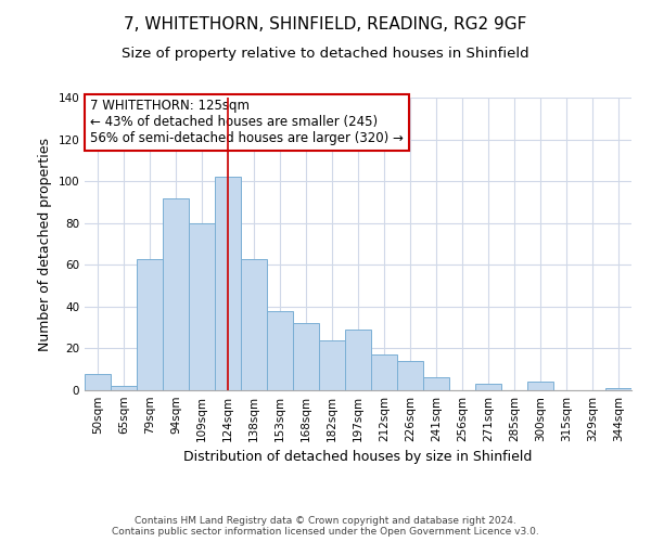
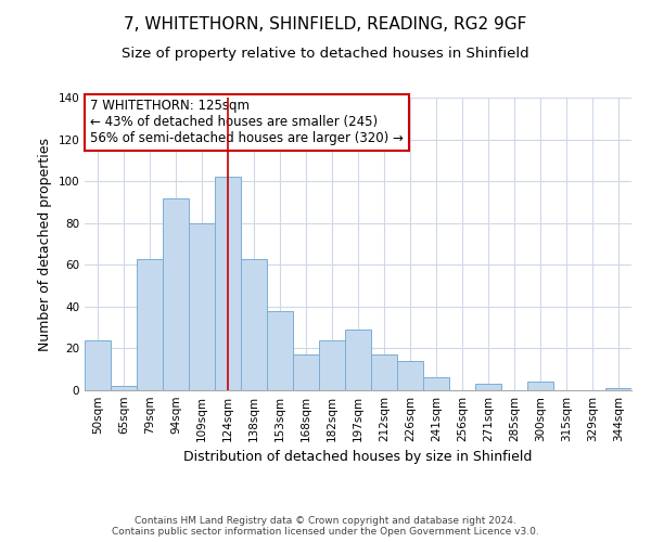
50sqm: 8 -> 24
168sqm: 32 -> 17
